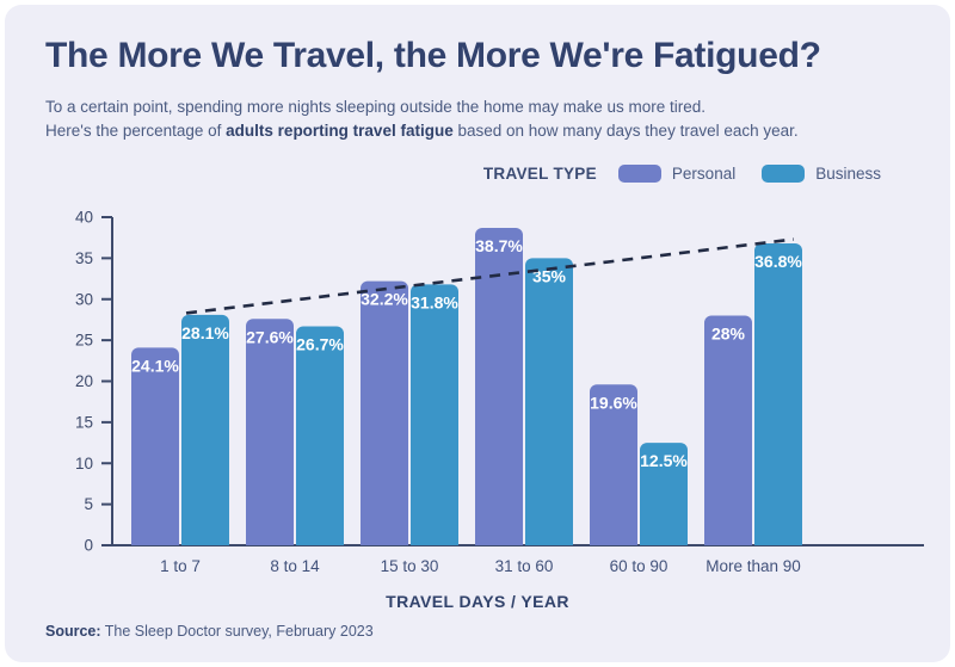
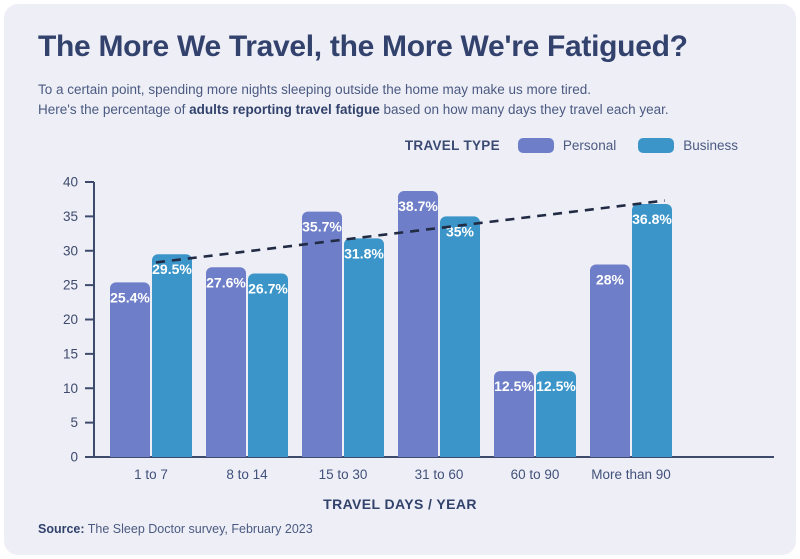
Personal/1 to 7: 24.1% -> 25.4%
Business/1 to 7: 28.1% -> 29.5%
Personal/15 to 30: 32.2% -> 35.7%
Personal/60 to 90: 19.6% -> 12.5%
